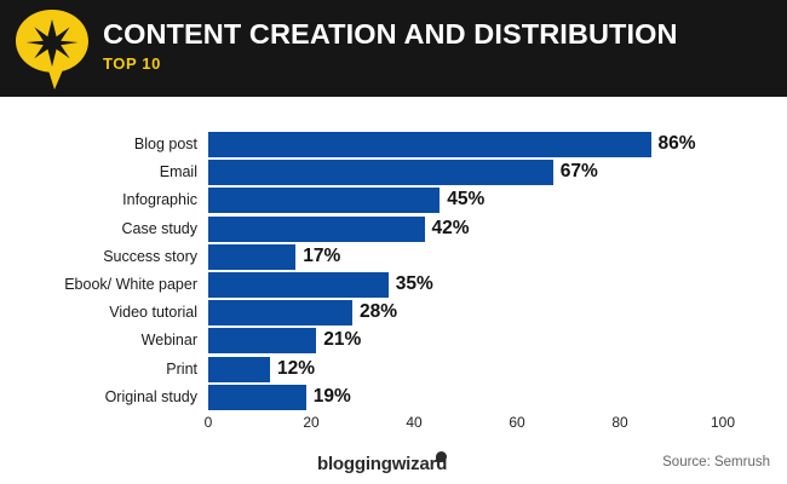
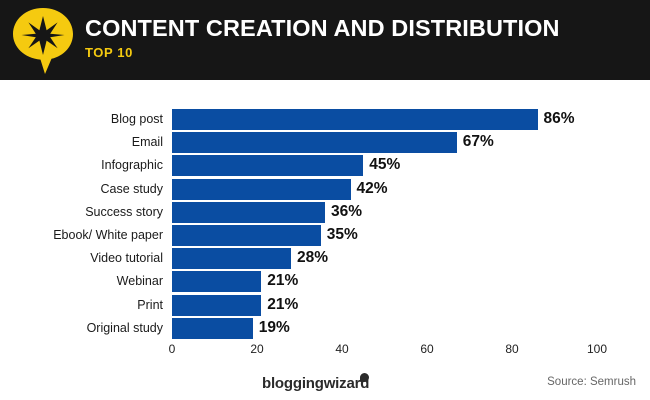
Success story: 17% -> 36%
Print: 12% -> 21%
